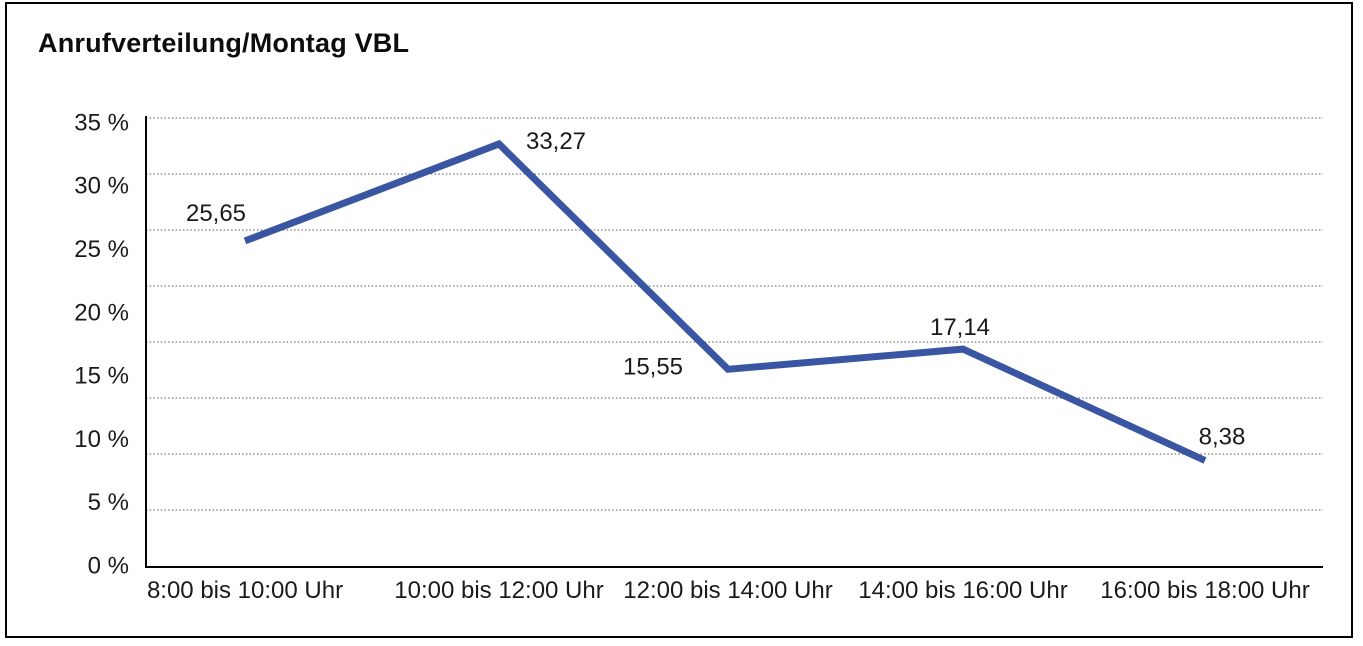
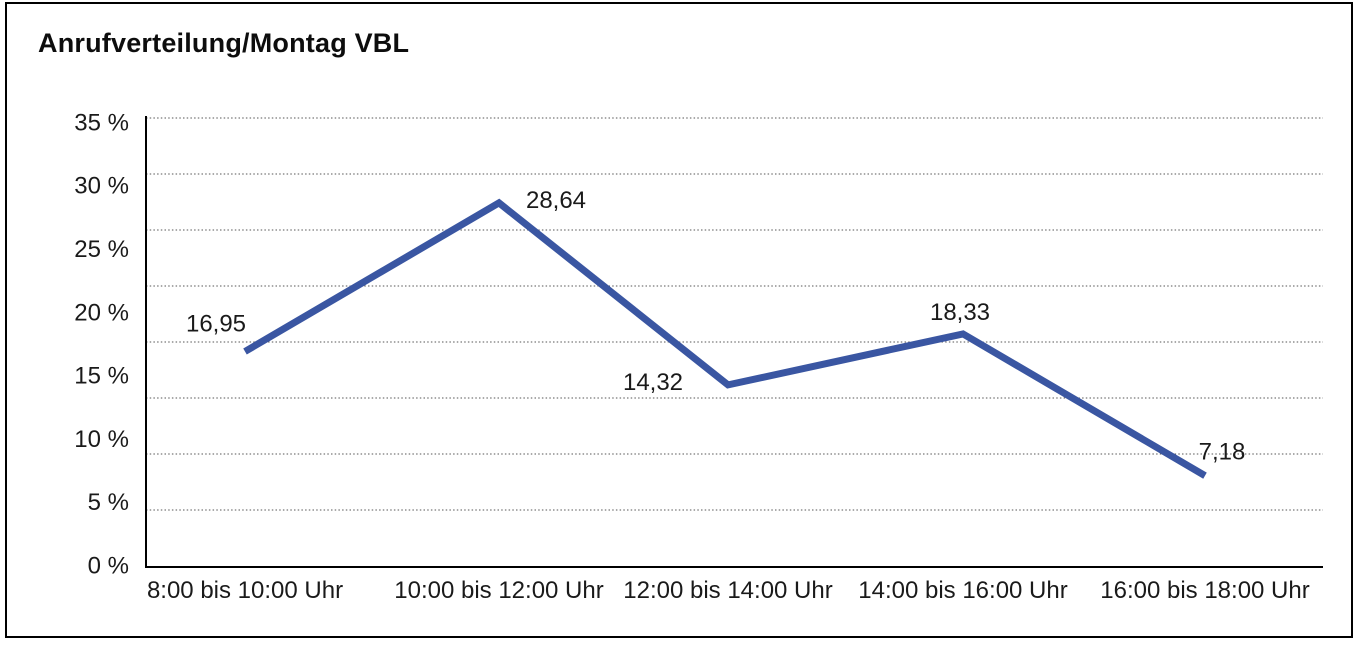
8:00 bis 10:00 Uhr: 25,65 -> 16,95
10:00 bis 12:00 Uhr: 33,27 -> 28,64
12:00 bis 14:00 Uhr: 15,55 -> 14,32
14:00 bis 16:00 Uhr: 17,14 -> 18,33
16:00 bis 18:00 Uhr: 8,38 -> 7,18
